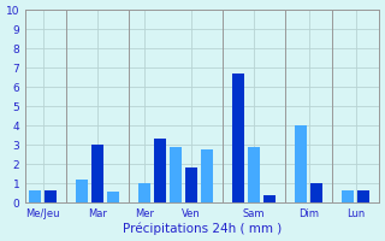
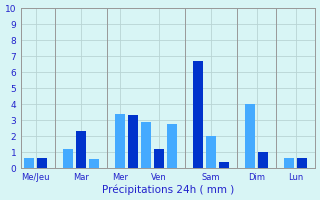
Mar: 3.0 -> 2.3
Mer: 1.0 -> 3.4
Ven: 1.8 -> 1.2
Sam: 2.9 -> 2.0
